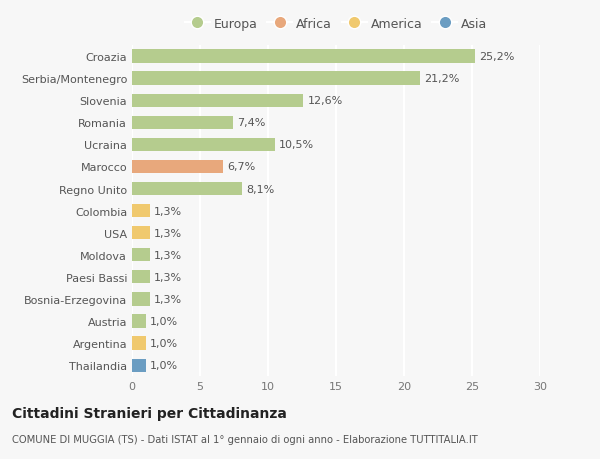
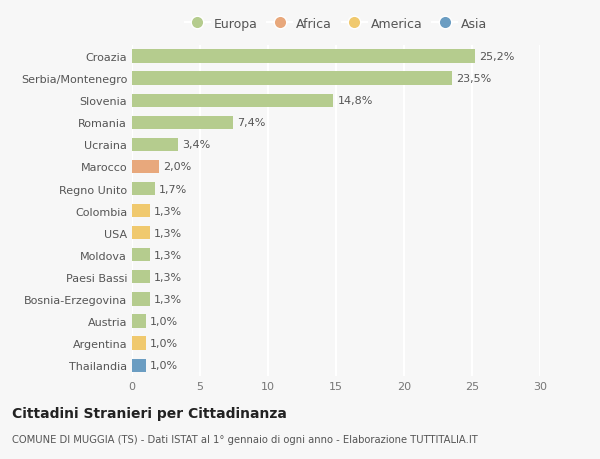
Serbia/Montenegro: 21,2% -> 23,5%
Slovenia: 12,6% -> 14,8%
Ucraina: 10,5% -> 3,4%
Marocco: 6,7% -> 2,0%
Regno Unito: 8,1% -> 1,7%
